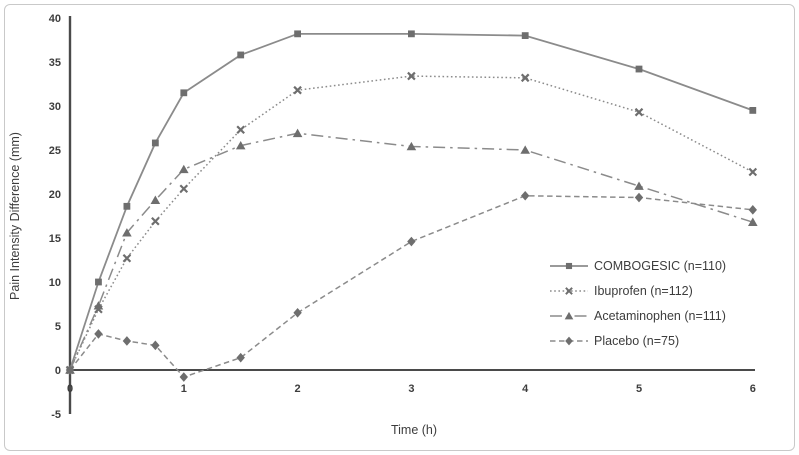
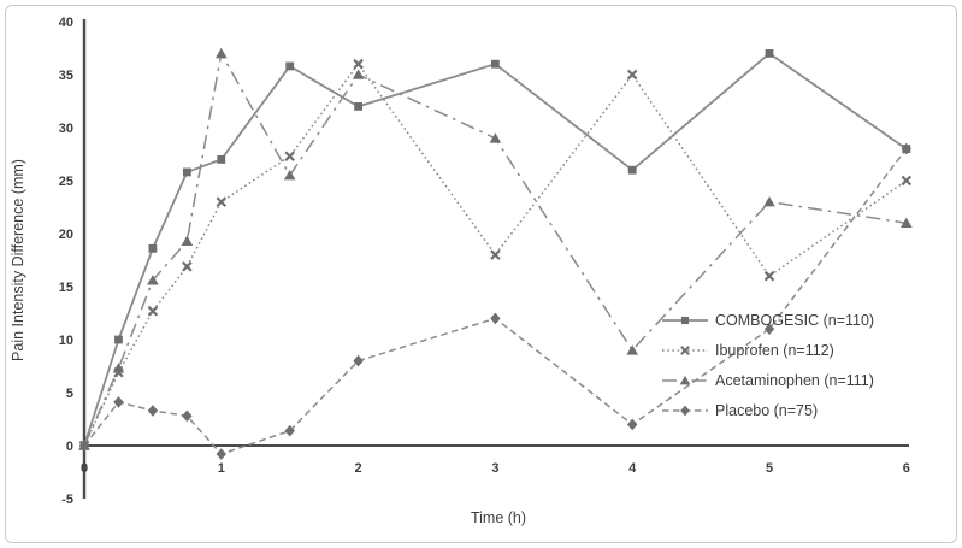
COMBOGESIC (n=110)/1: 32 -> 27
Ibuprofen (n=112)/1: 21 -> 23
Acetaminophen (n=111)/1: 23 -> 37
COMBOGESIC (n=110)/2: 38 -> 32
Ibuprofen (n=112)/2: 32 -> 36
Acetaminophen (n=111)/2: 27 -> 35
Placebo (n=75)/2: 6 -> 8
COMBOGESIC (n=110)/3: 38 -> 36
Ibuprofen (n=112)/3: 33 -> 18
Acetaminophen (n=111)/3: 25 -> 29
Placebo (n=75)/3: 15 -> 12
COMBOGESIC (n=110)/4: 38 -> 26
Ibuprofen (n=112)/4: 33 -> 35
Acetaminophen (n=111)/4: 25 -> 9
Placebo (n=75)/4: 20 -> 2
COMBOGESIC (n=110)/5: 34 -> 37
Ibuprofen (n=112)/5: 29 -> 16
Acetaminophen (n=111)/5: 21 -> 23
Placebo (n=75)/5: 20 -> 11
COMBOGESIC (n=110)/6: 30 -> 28
Ibuprofen (n=112)/6: 22 -> 25
Acetaminophen (n=111)/6: 17 -> 21
Placebo (n=75)/6: 18 -> 28
